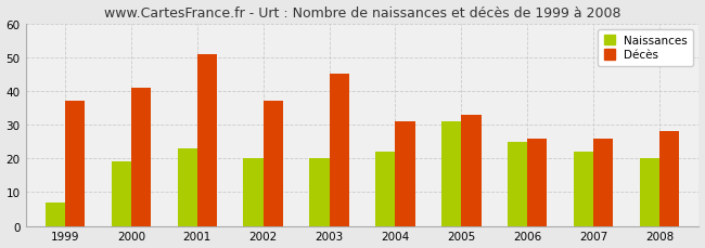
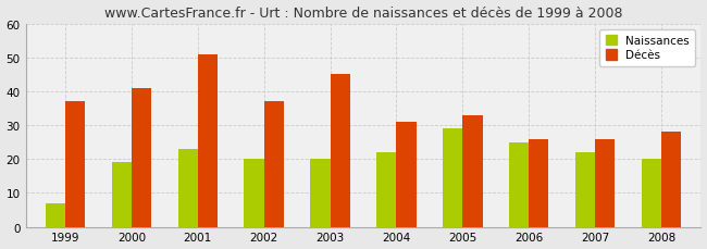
Naissances/2005: 31 -> 29
